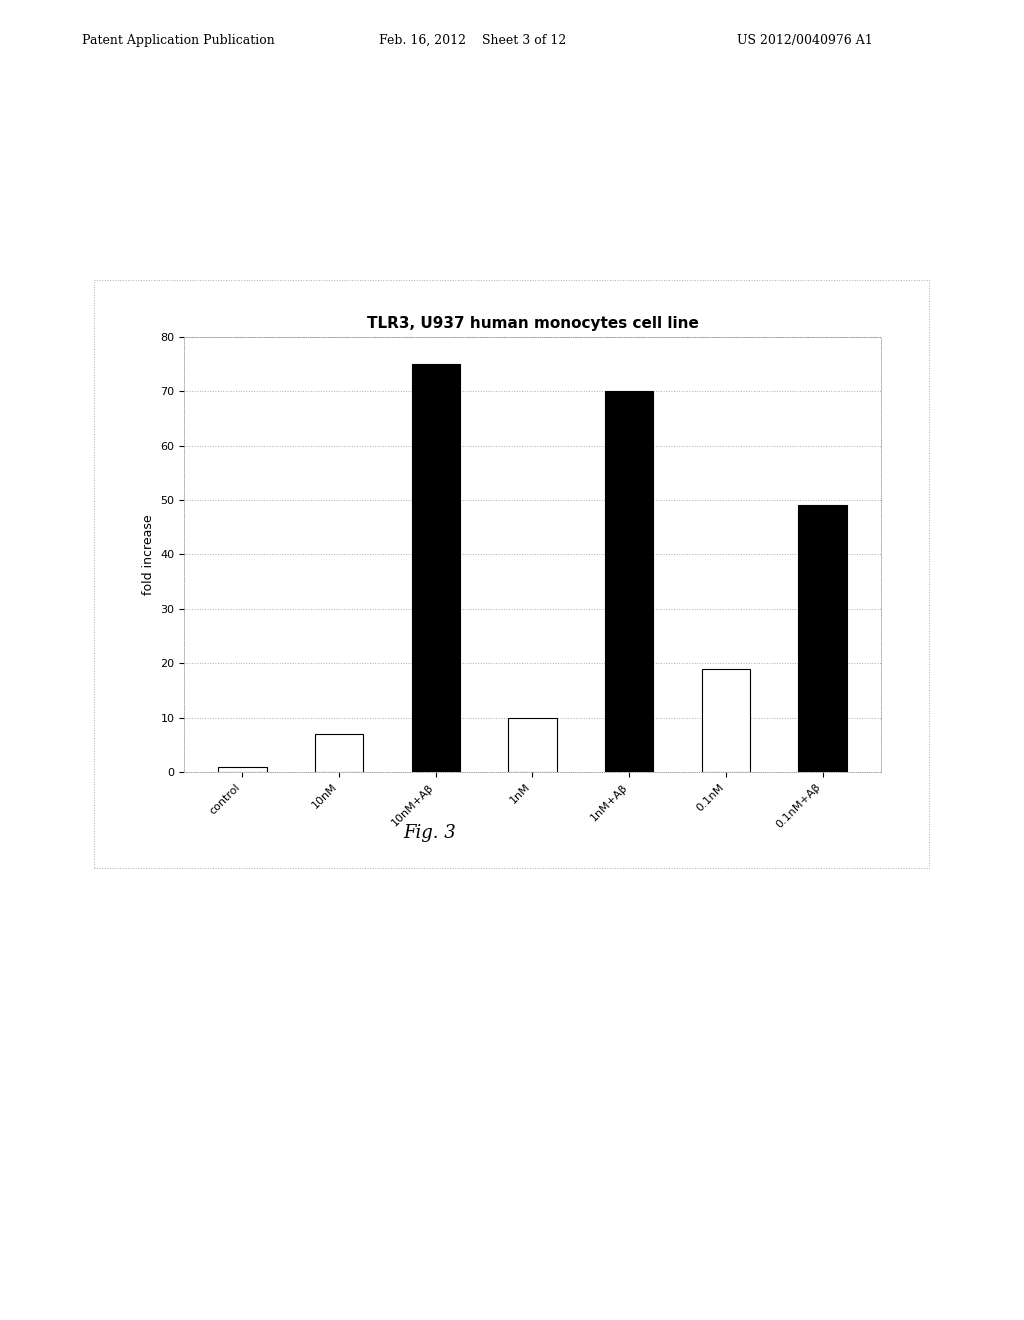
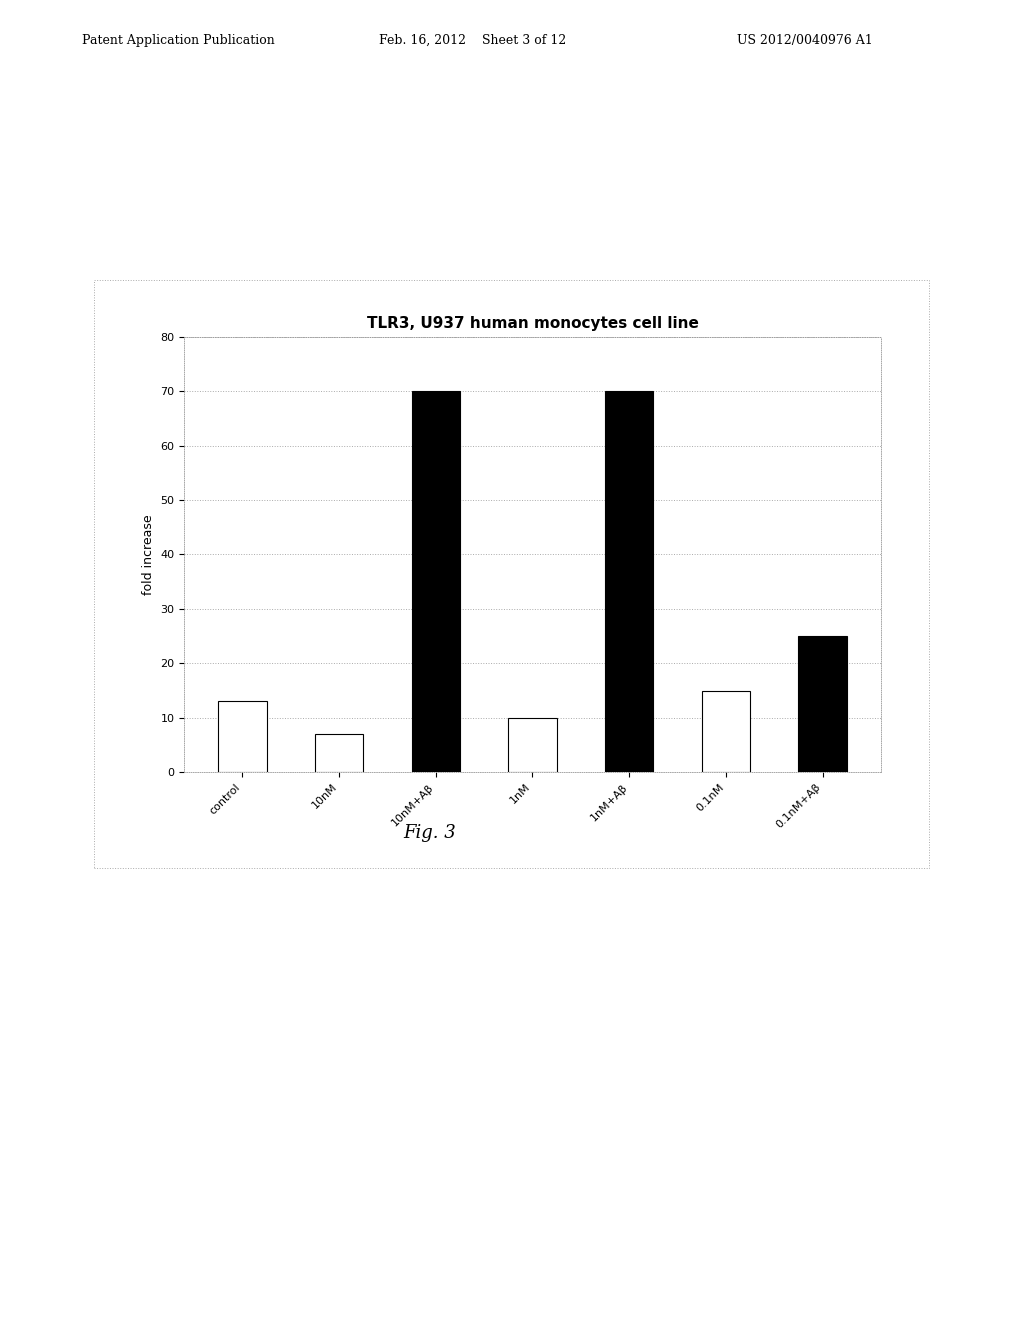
control: 1 -> 13
10nM+Aβ: 75 -> 70
0.1nM: 19 -> 15
0.1nM+Aβ: 49 -> 25
